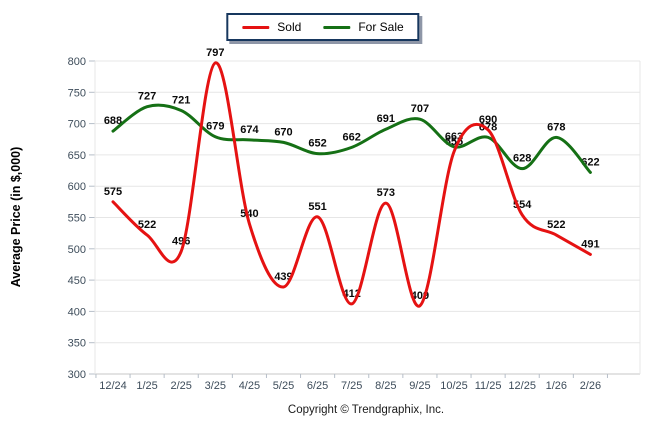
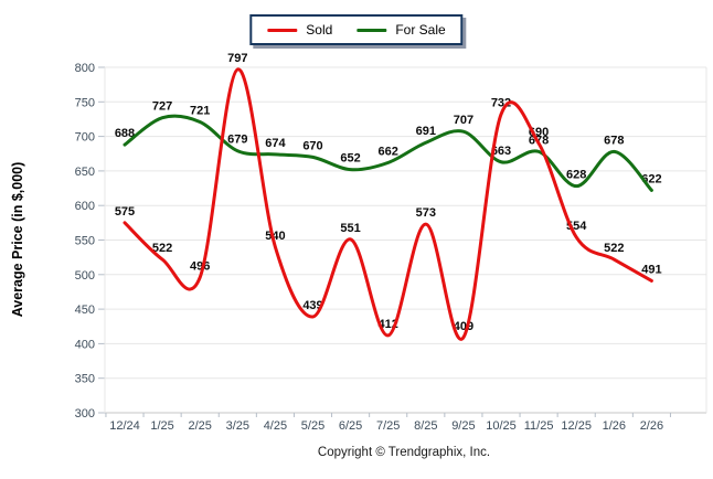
Sold/10/25: 655 -> 732
